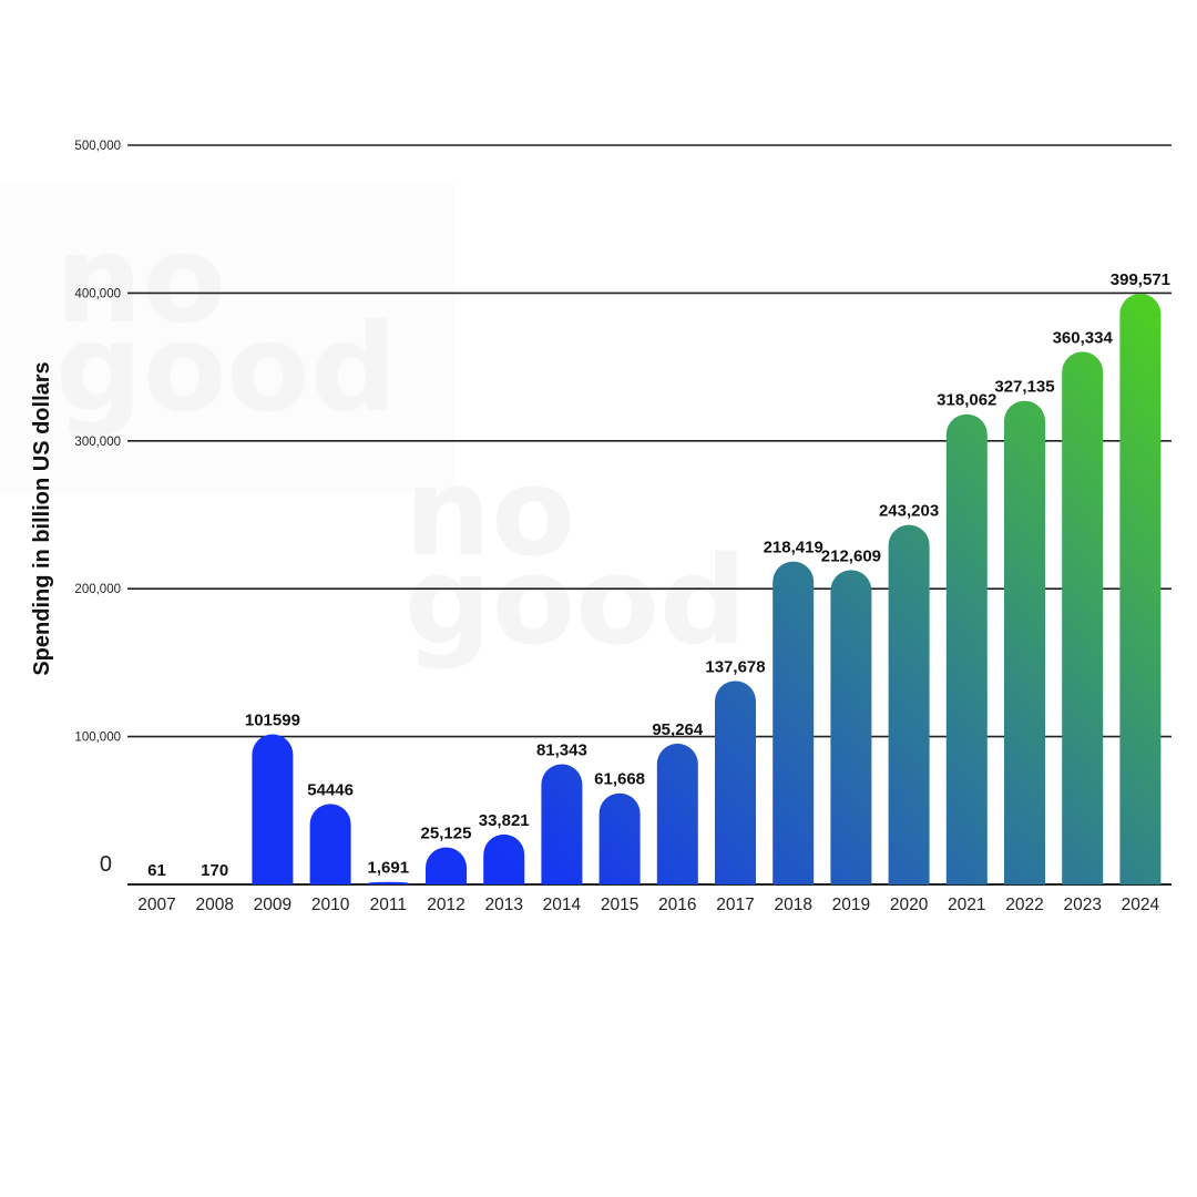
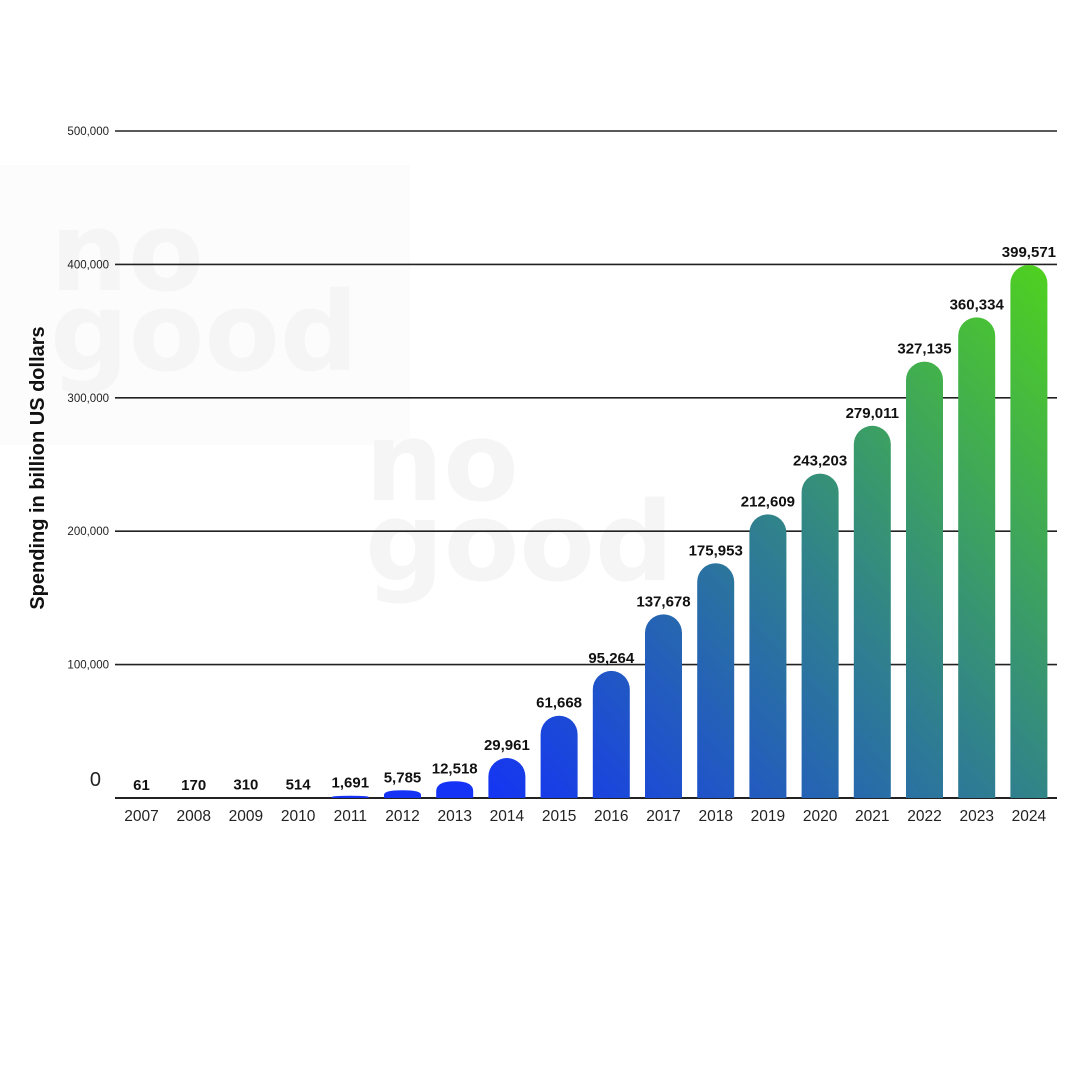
2009: 101599 -> 310
2010: 54446 -> 514
2012: 25,125 -> 5,785
2013: 33,821 -> 12,518
2014: 81,343 -> 29,961
2018: 218,419 -> 175,953
2021: 318,062 -> 279,011
